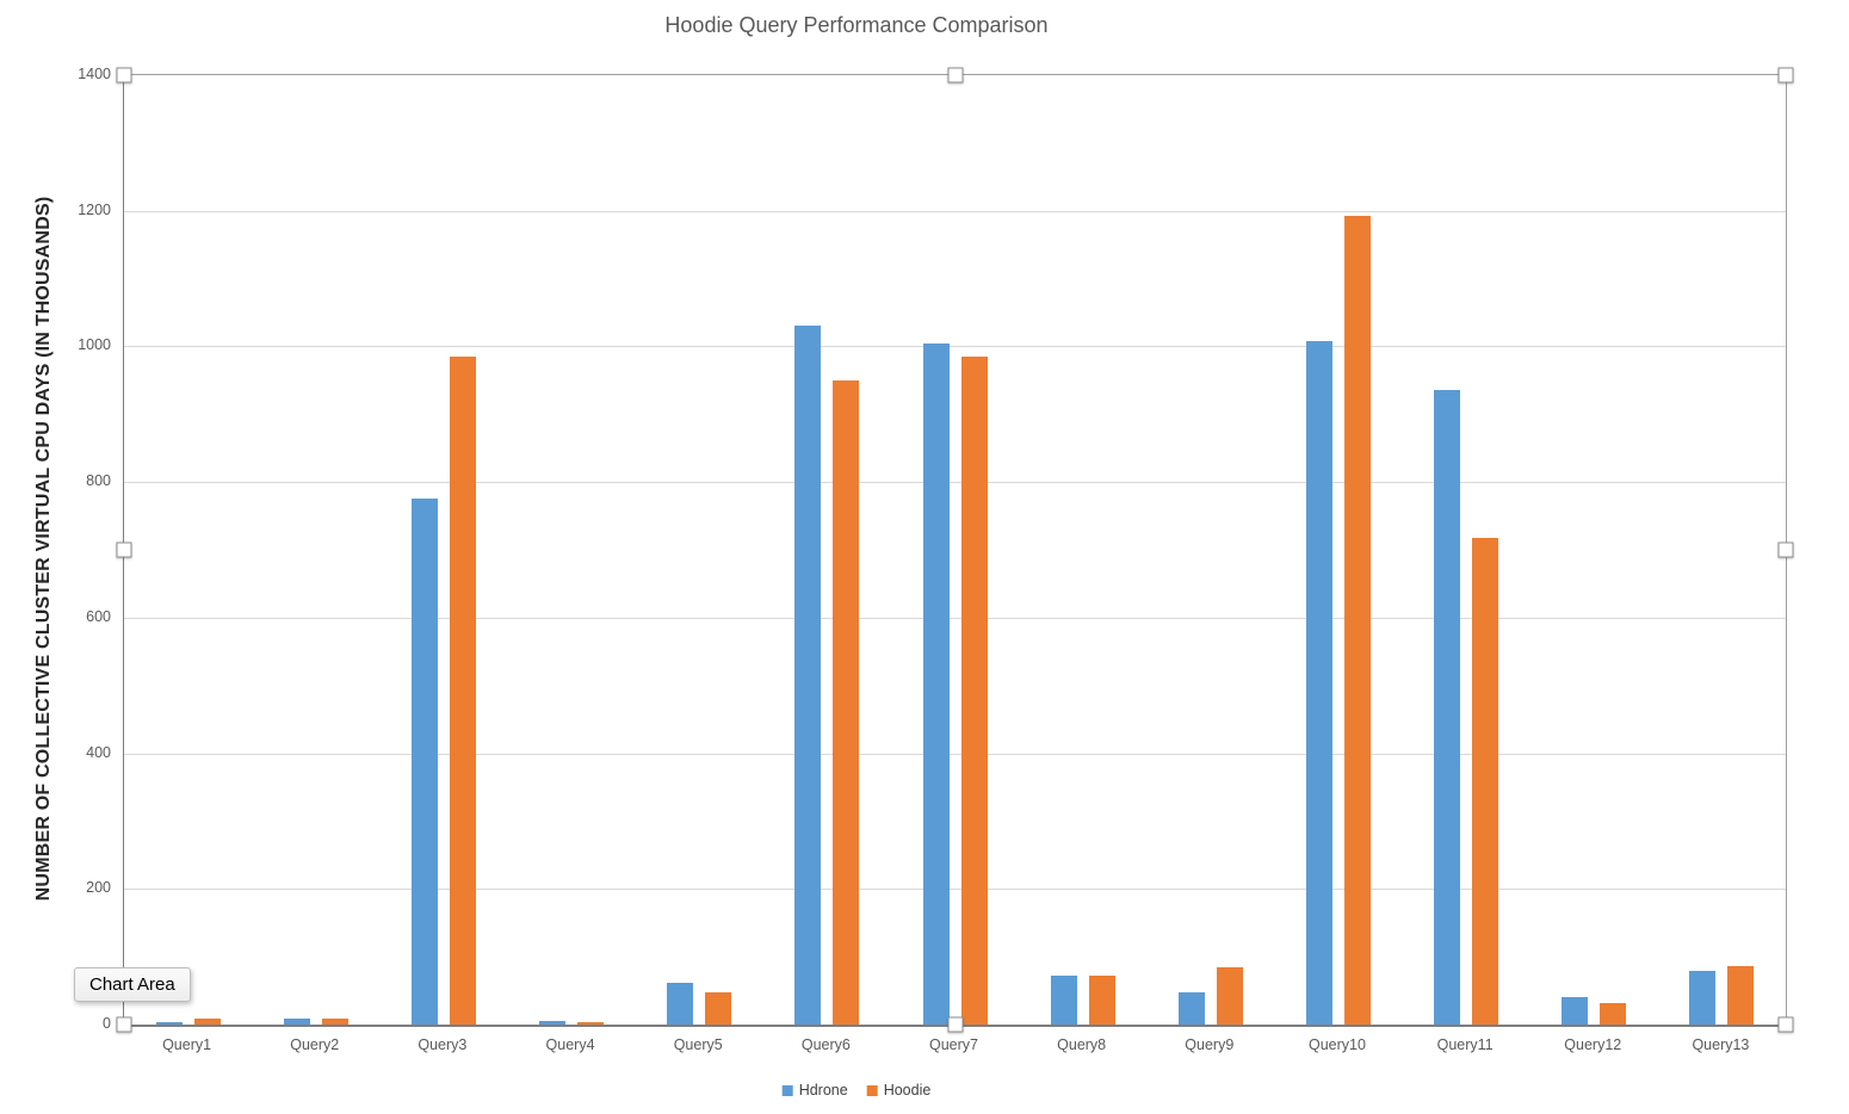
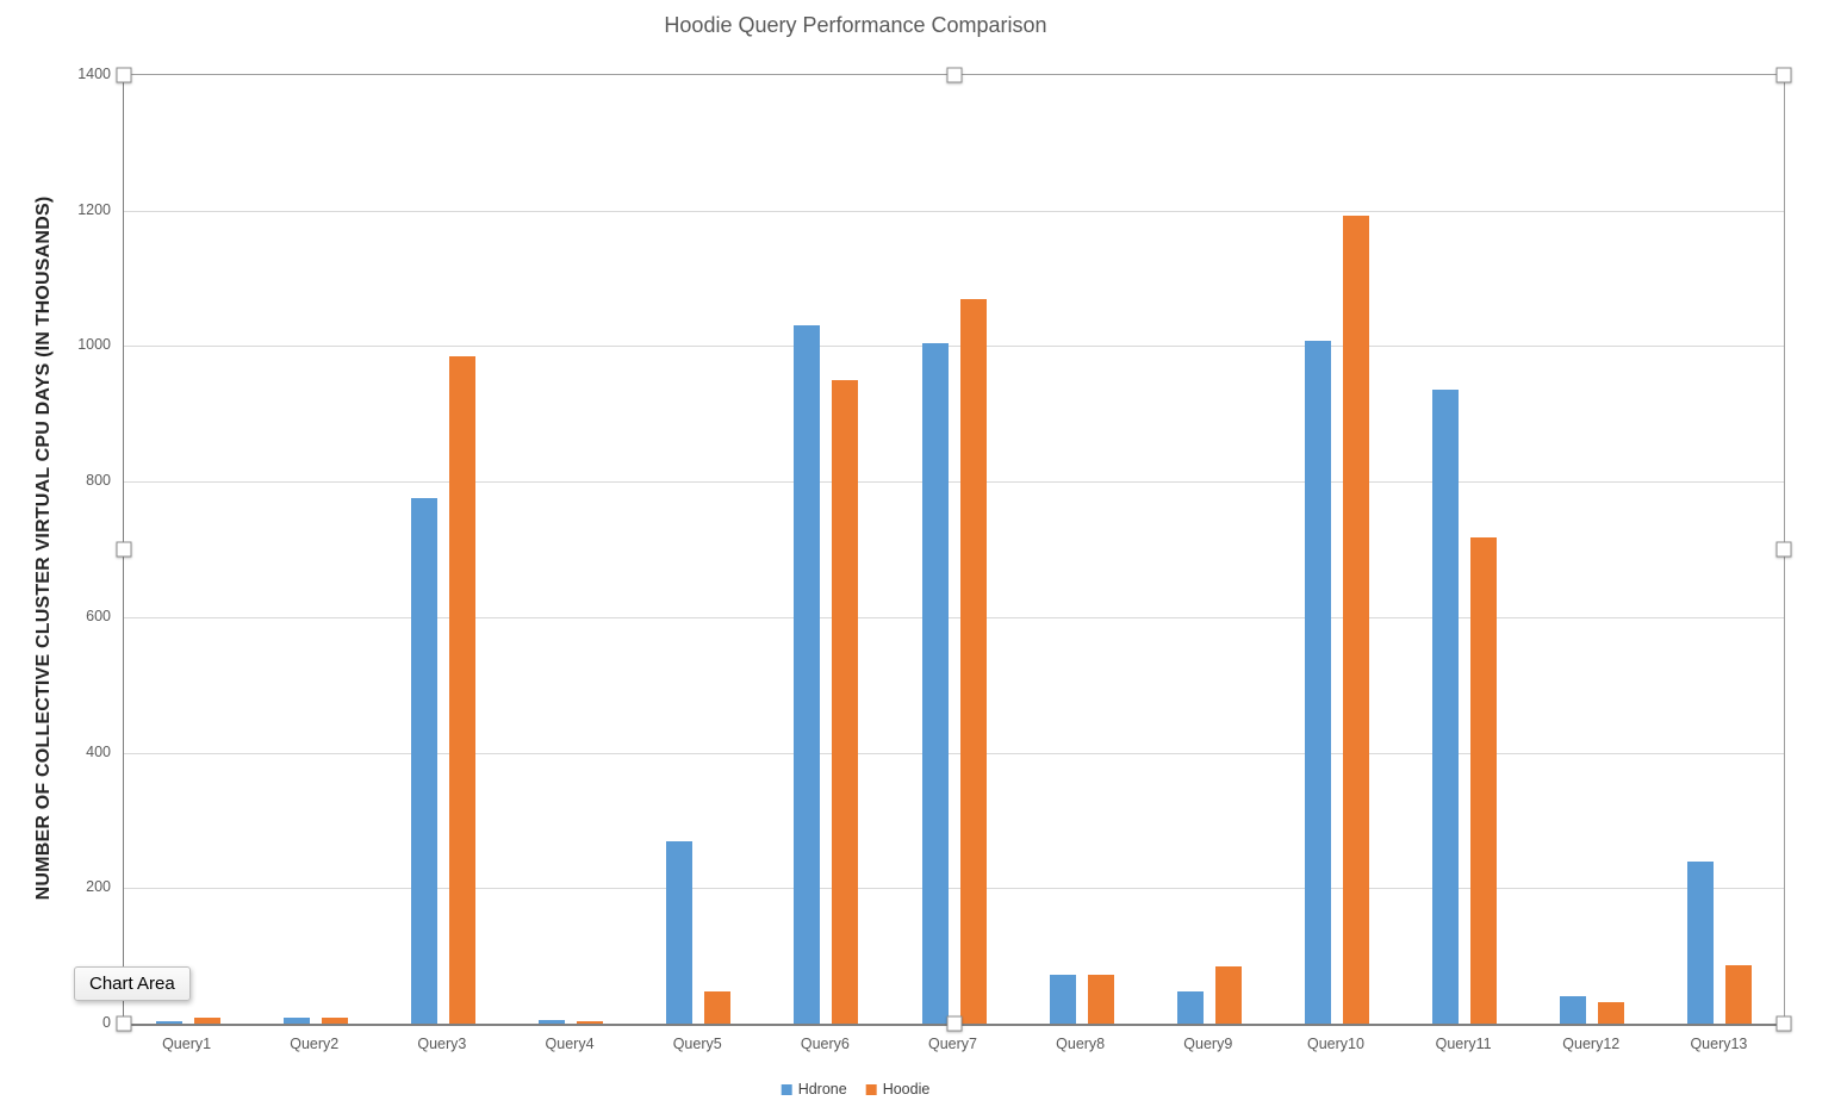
Hdrone/Query5: 60 -> 270
Hoodie/Query7: 980 -> 1070
Hdrone/Query13: 80 -> 240
